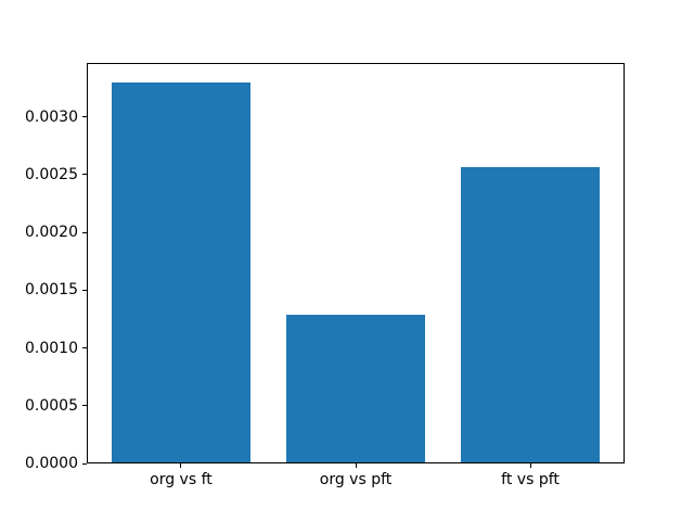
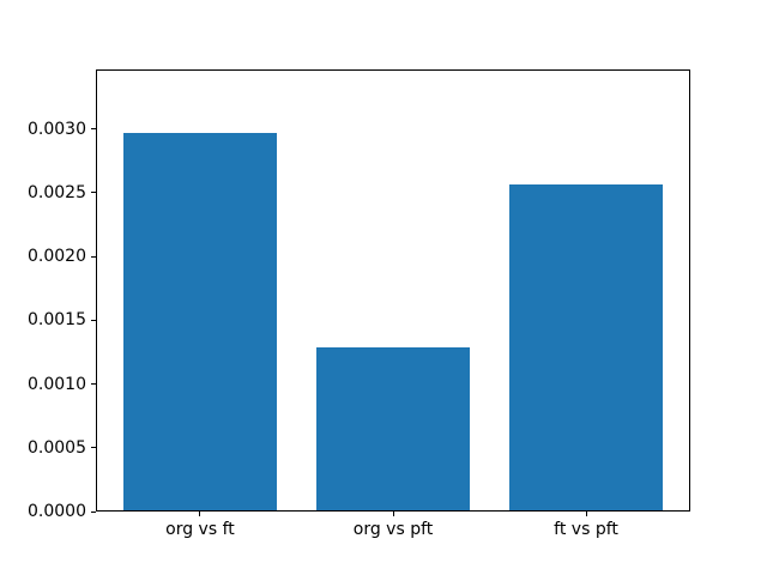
org vs ft: 0.00330 -> 0.00297
